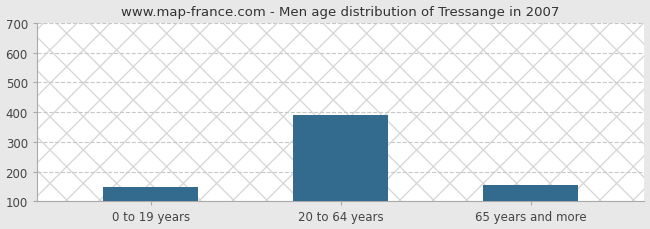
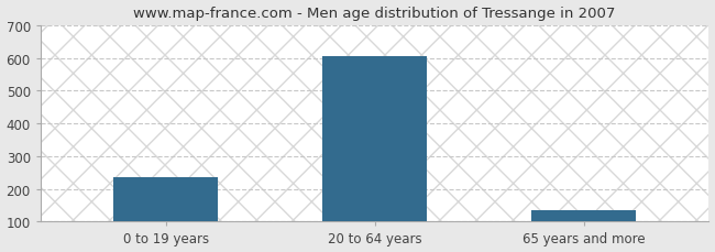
0 to 19 years: 150 -> 235
20 to 64 years: 390 -> 605
65 years and more: 155 -> 135
